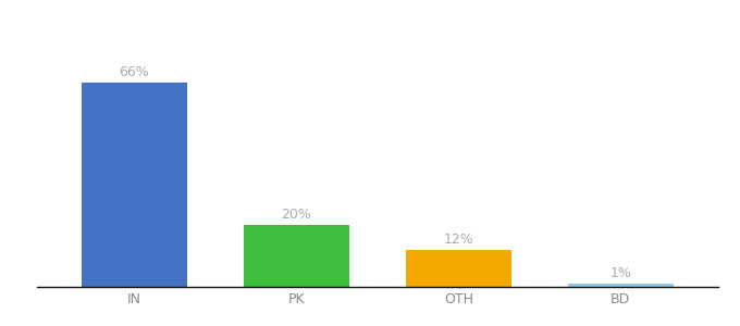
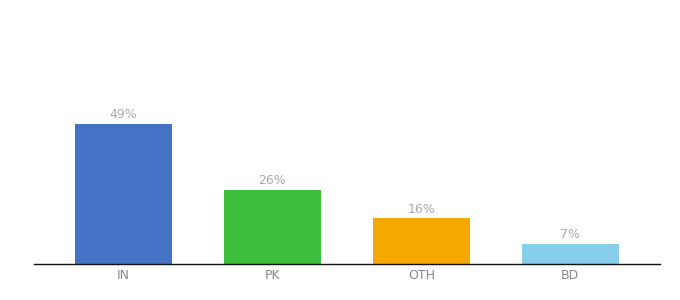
IN: 66% -> 49%
PK: 20% -> 26%
OTH: 12% -> 16%
BD: 1% -> 7%
